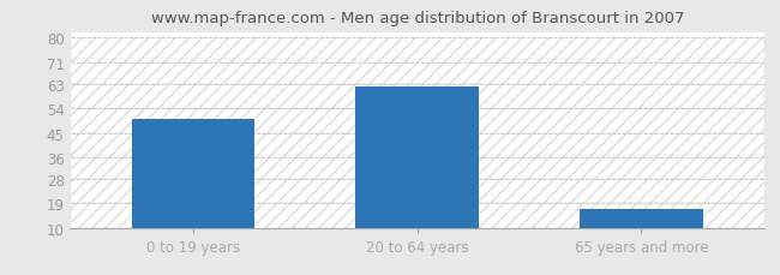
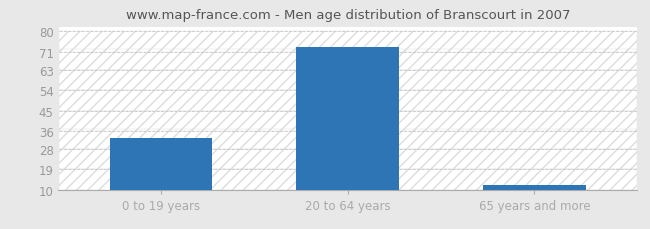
0 to 19 years: 50 -> 33
20 to 64 years: 62 -> 73
65 years and more: 17 -> 12
